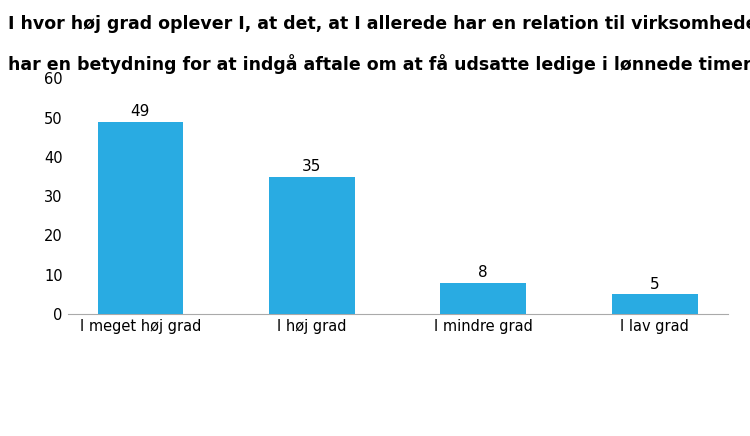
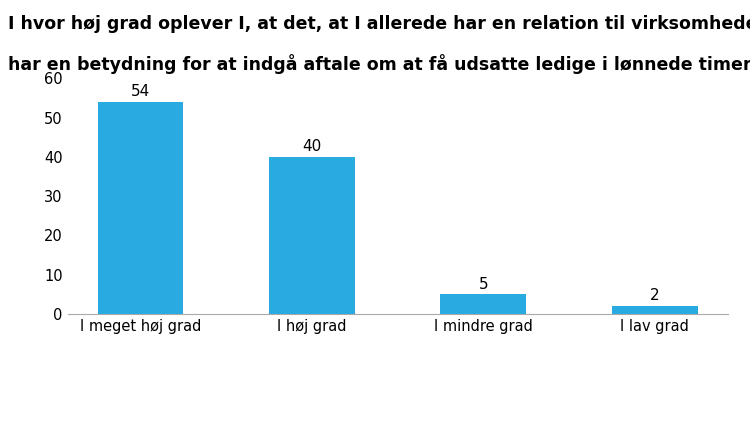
I meget høj grad: 49 -> 54
I høj grad: 35 -> 40
I mindre grad: 8 -> 5
I lav grad: 5 -> 2
